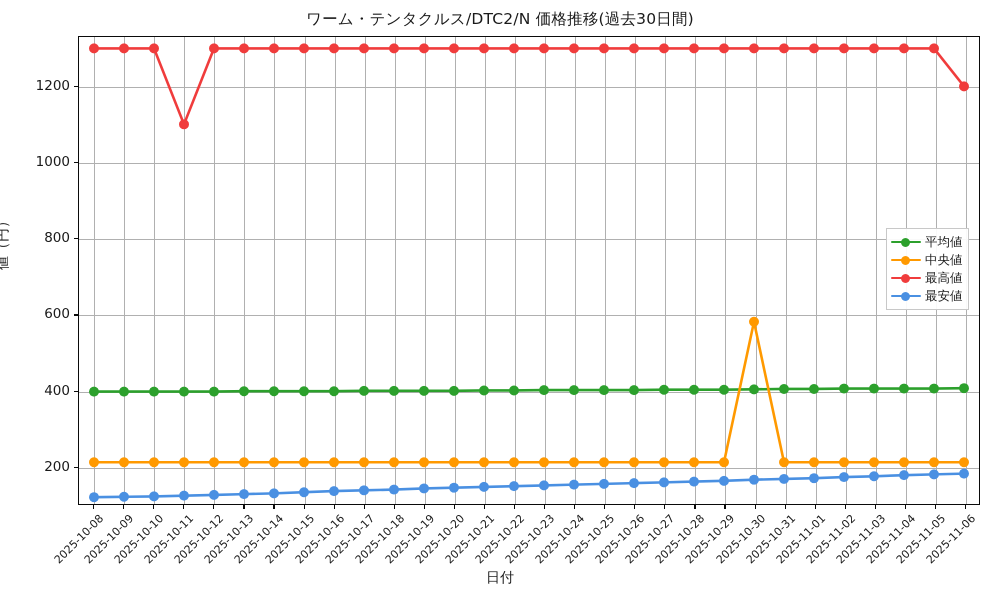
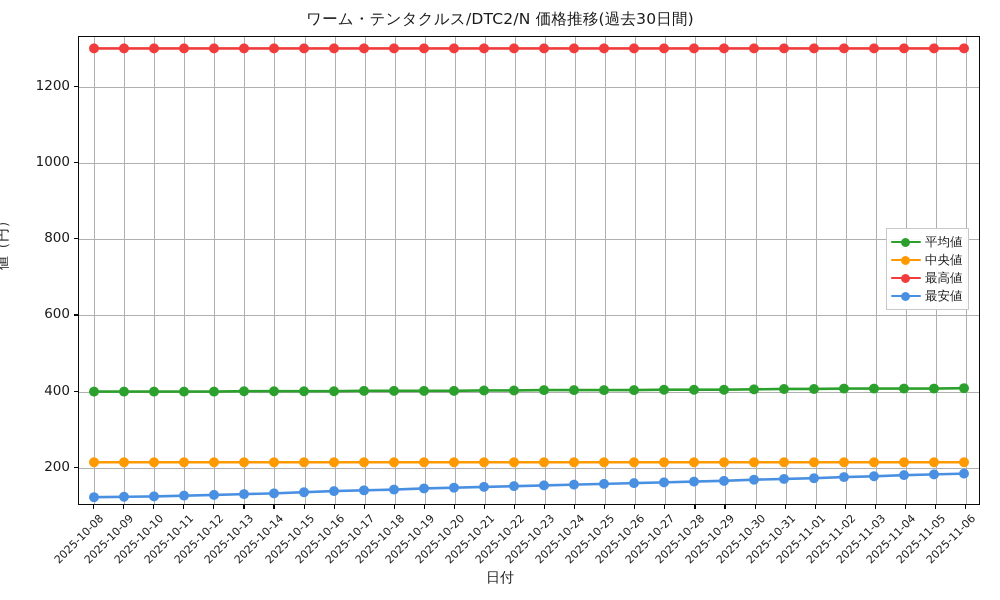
最高値/2025-10-11: 1100 -> 1300
中央値/2025-10-30: 580 -> 210
最高値/2025-11-06: 1200 -> 1300
